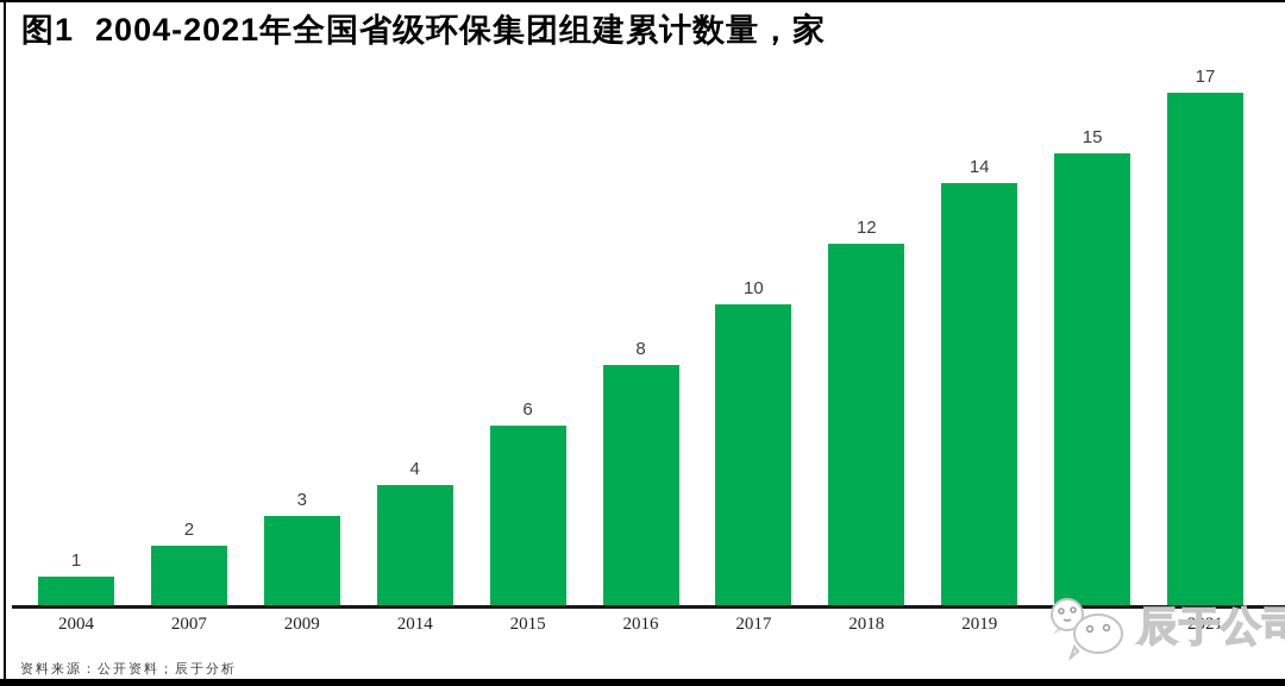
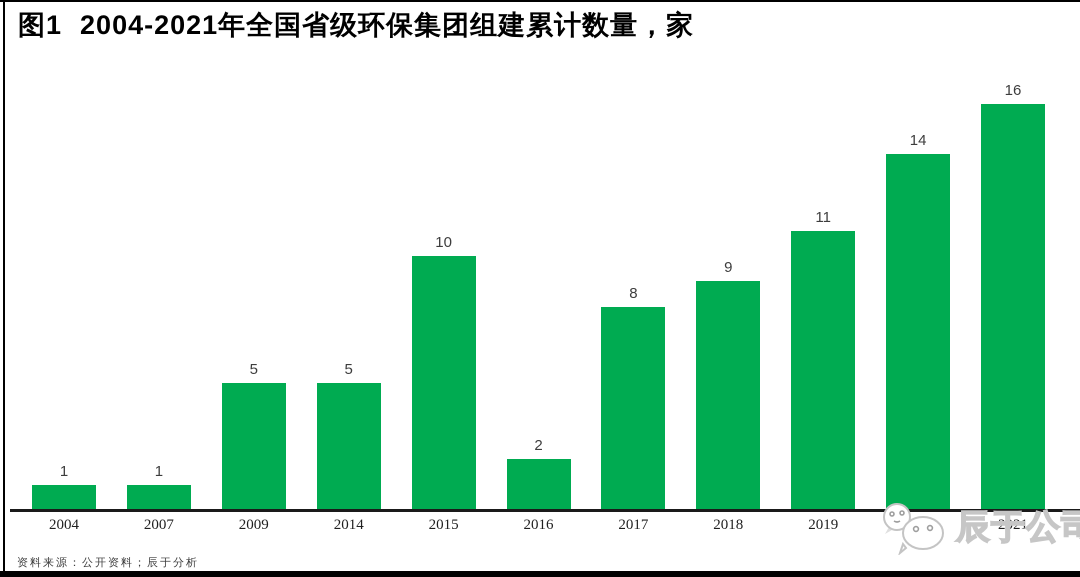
2007: 2 -> 1
2009: 3 -> 5
2014: 4 -> 5
2015: 6 -> 10
2016: 8 -> 2
2017: 10 -> 8
2018: 12 -> 9
2019: 14 -> 11
2020: 15 -> 14
2021: 17 -> 16
